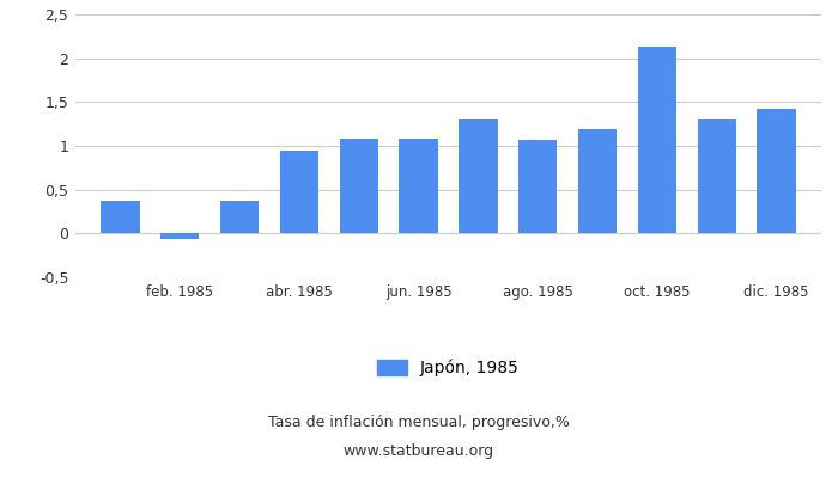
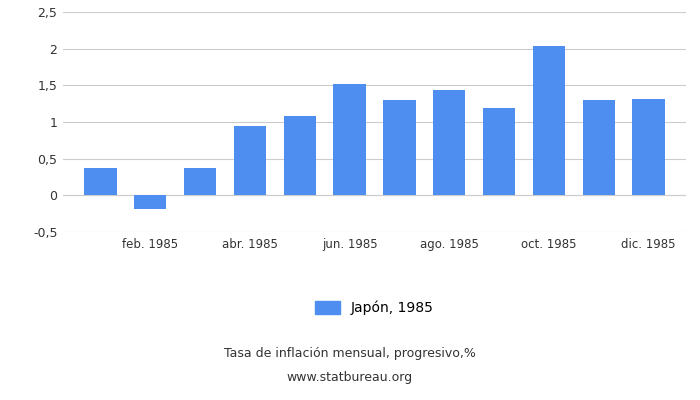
feb. 1985: -0,06 -> -0,18
jun. 1985: 1,08 -> 1,52
ago. 1985: 1,07 -> 1,44
oct. 1985: 2,13 -> 2,04
dic. 1985: 1,42 -> 1,32
